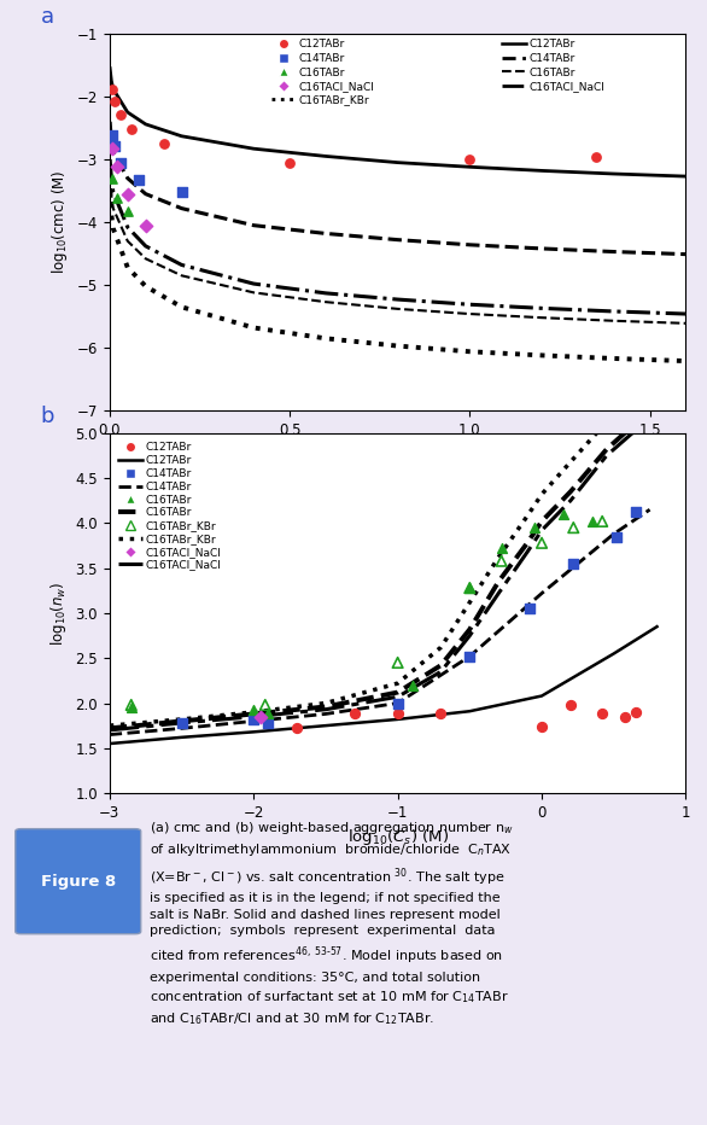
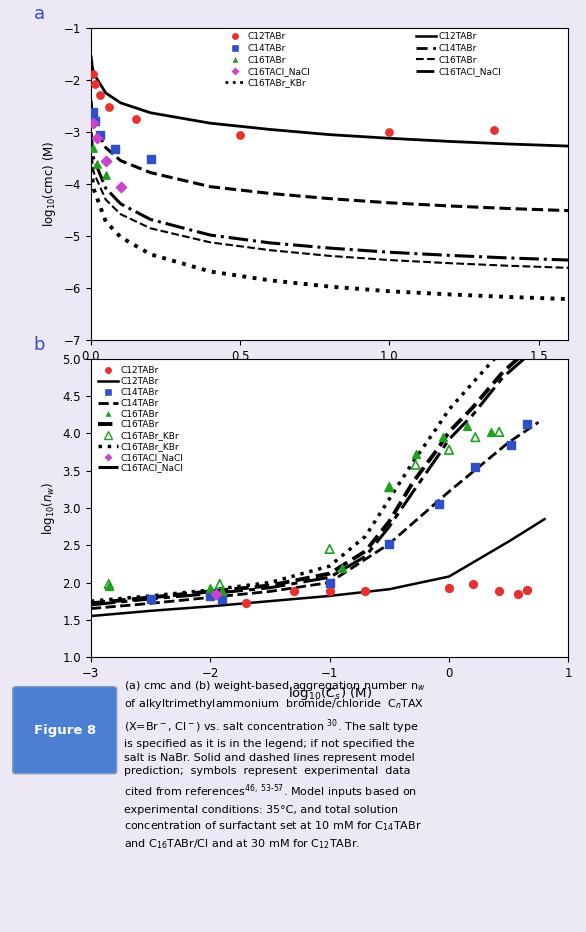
C12TABr/0: 1.74 -> 1.93
